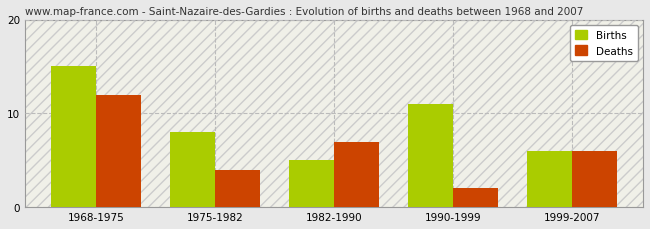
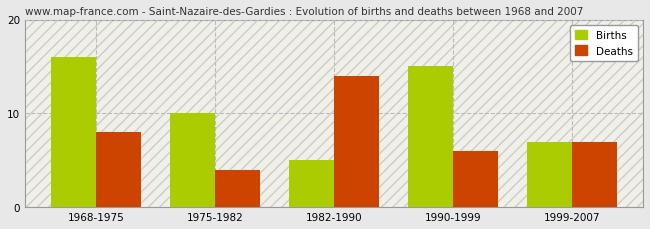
Births/1968-1975: 15 -> 16
Deaths/1968-1975: 12 -> 8
Births/1975-1982: 8 -> 10
Deaths/1982-1990: 7 -> 14
Births/1990-1999: 11 -> 15
Deaths/1990-1999: 2 -> 6
Births/1999-2007: 6 -> 7
Deaths/1999-2007: 6 -> 7
